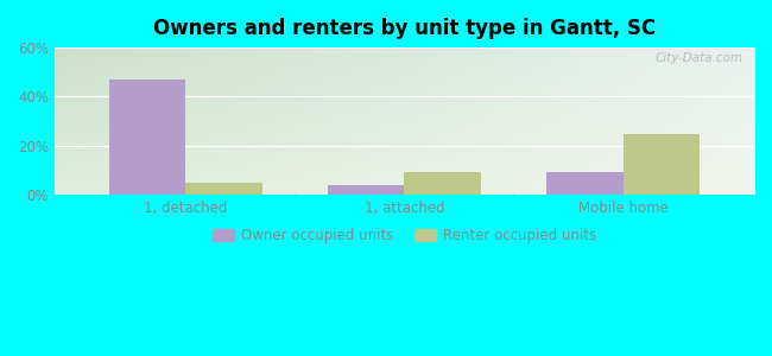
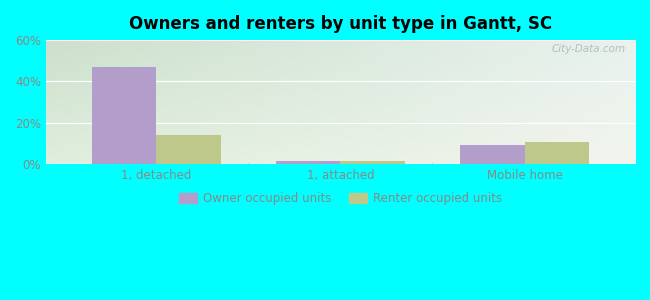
Renter occupied units/1, detached: 5.0% -> 14.0%
Owner occupied units/1, attached: 4.0% -> 1.5%
Renter occupied units/1, attached: 9.0% -> 1.2%
Renter occupied units/Mobile home: 24.5% -> 10.5%
